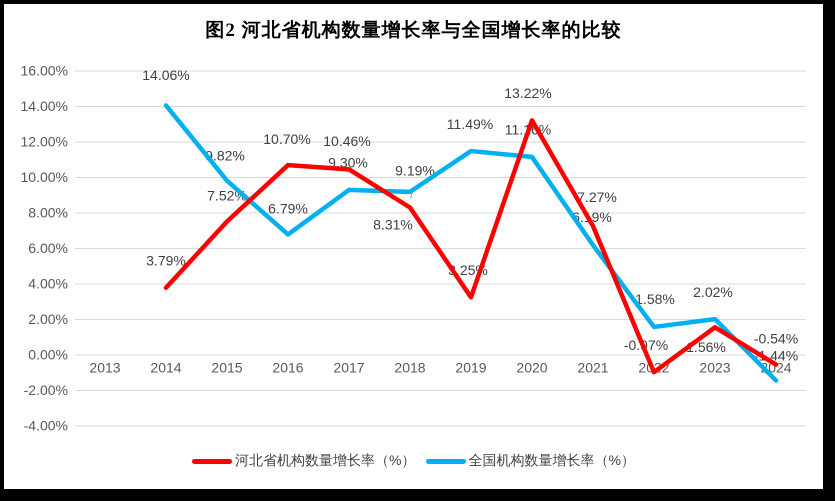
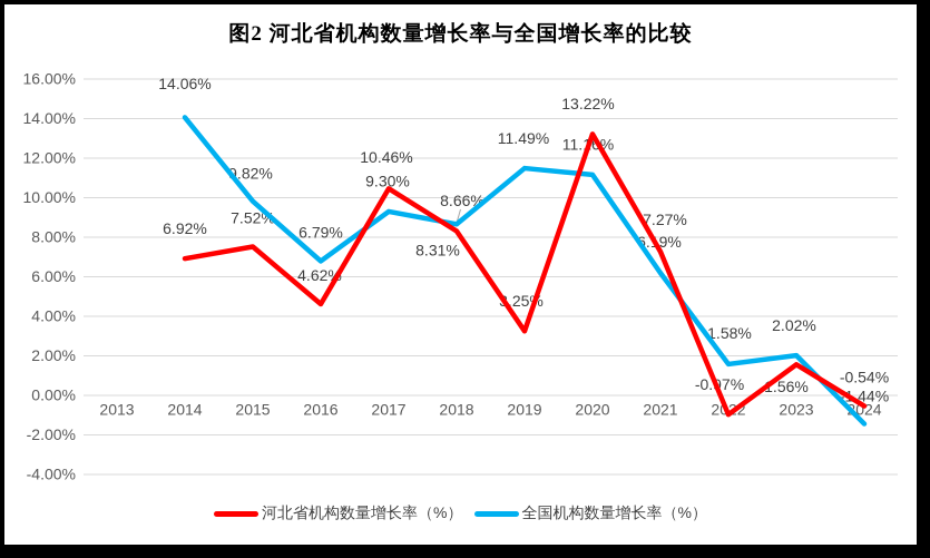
河北省机构数量增长率（%）/2014: 3.79% -> 6.92%
河北省机构数量增长率（%）/2016: 10.70% -> 4.62%
全国机构数量增长率（%）/2018: 9.19% -> 8.66%
